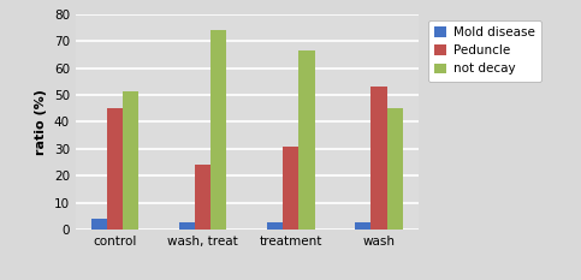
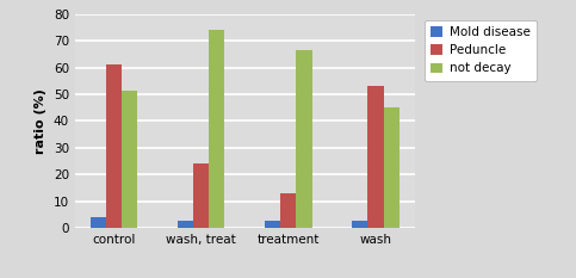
Peduncle/control: 45 -> 61
Peduncle/treatment: 31 -> 13
